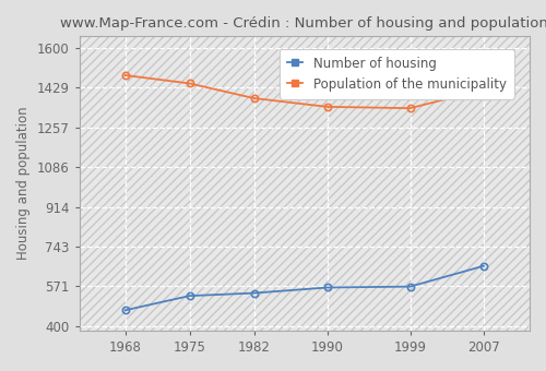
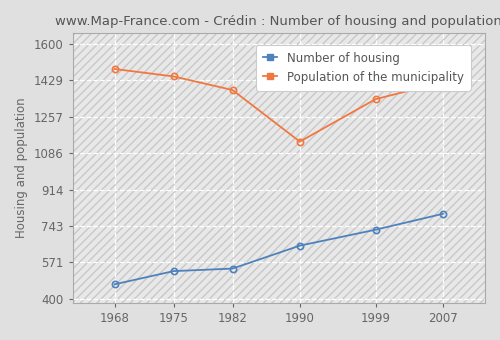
Number of housing/1990: 566 -> 650
Population of the municipality/1990: 1346 -> 1140
Number of housing/1999: 570 -> 725
Number of housing/2007: 659 -> 800
